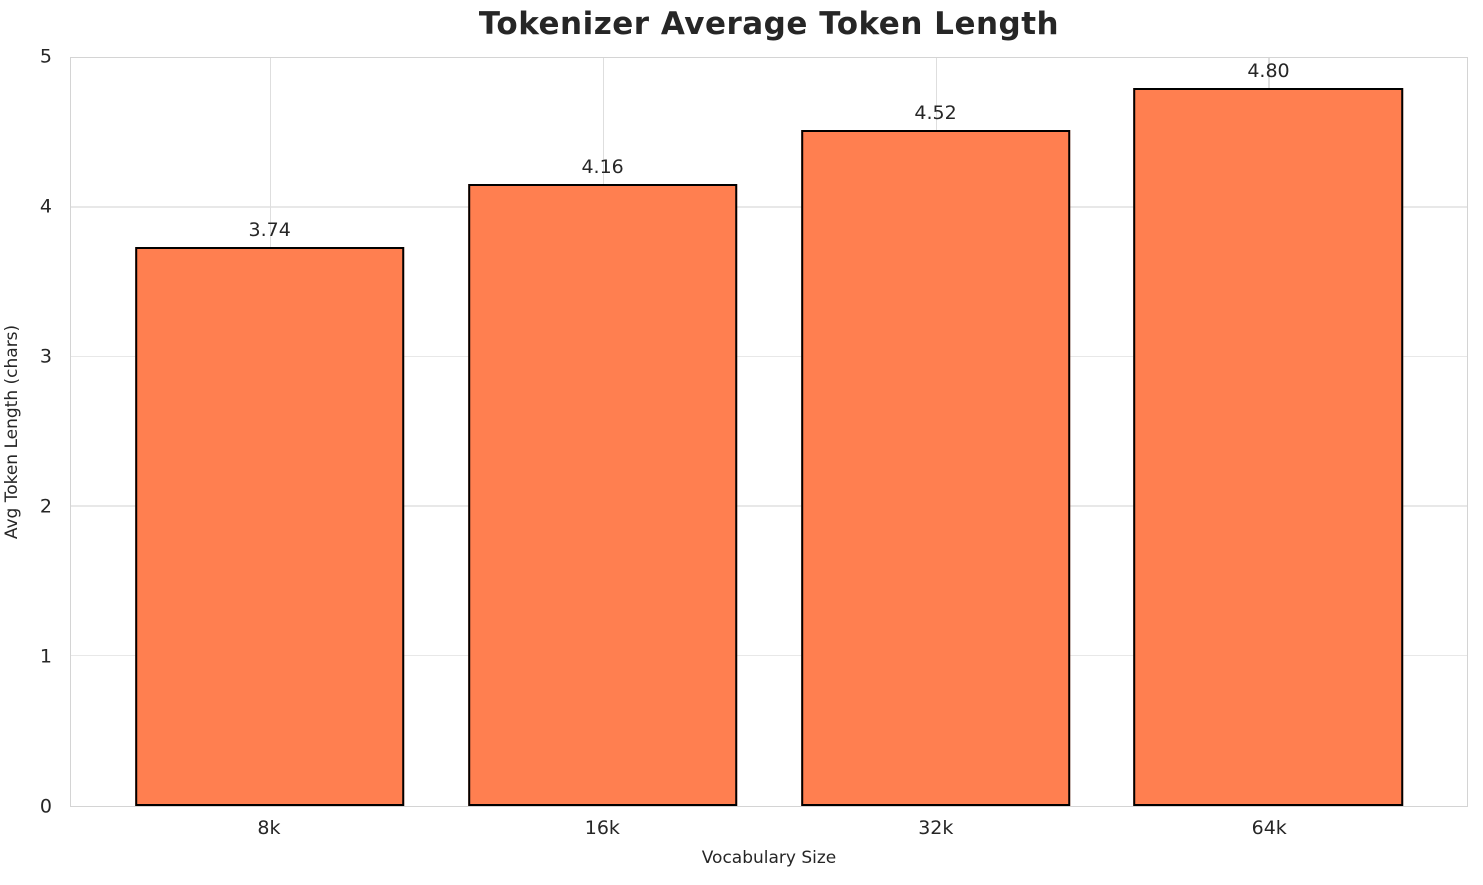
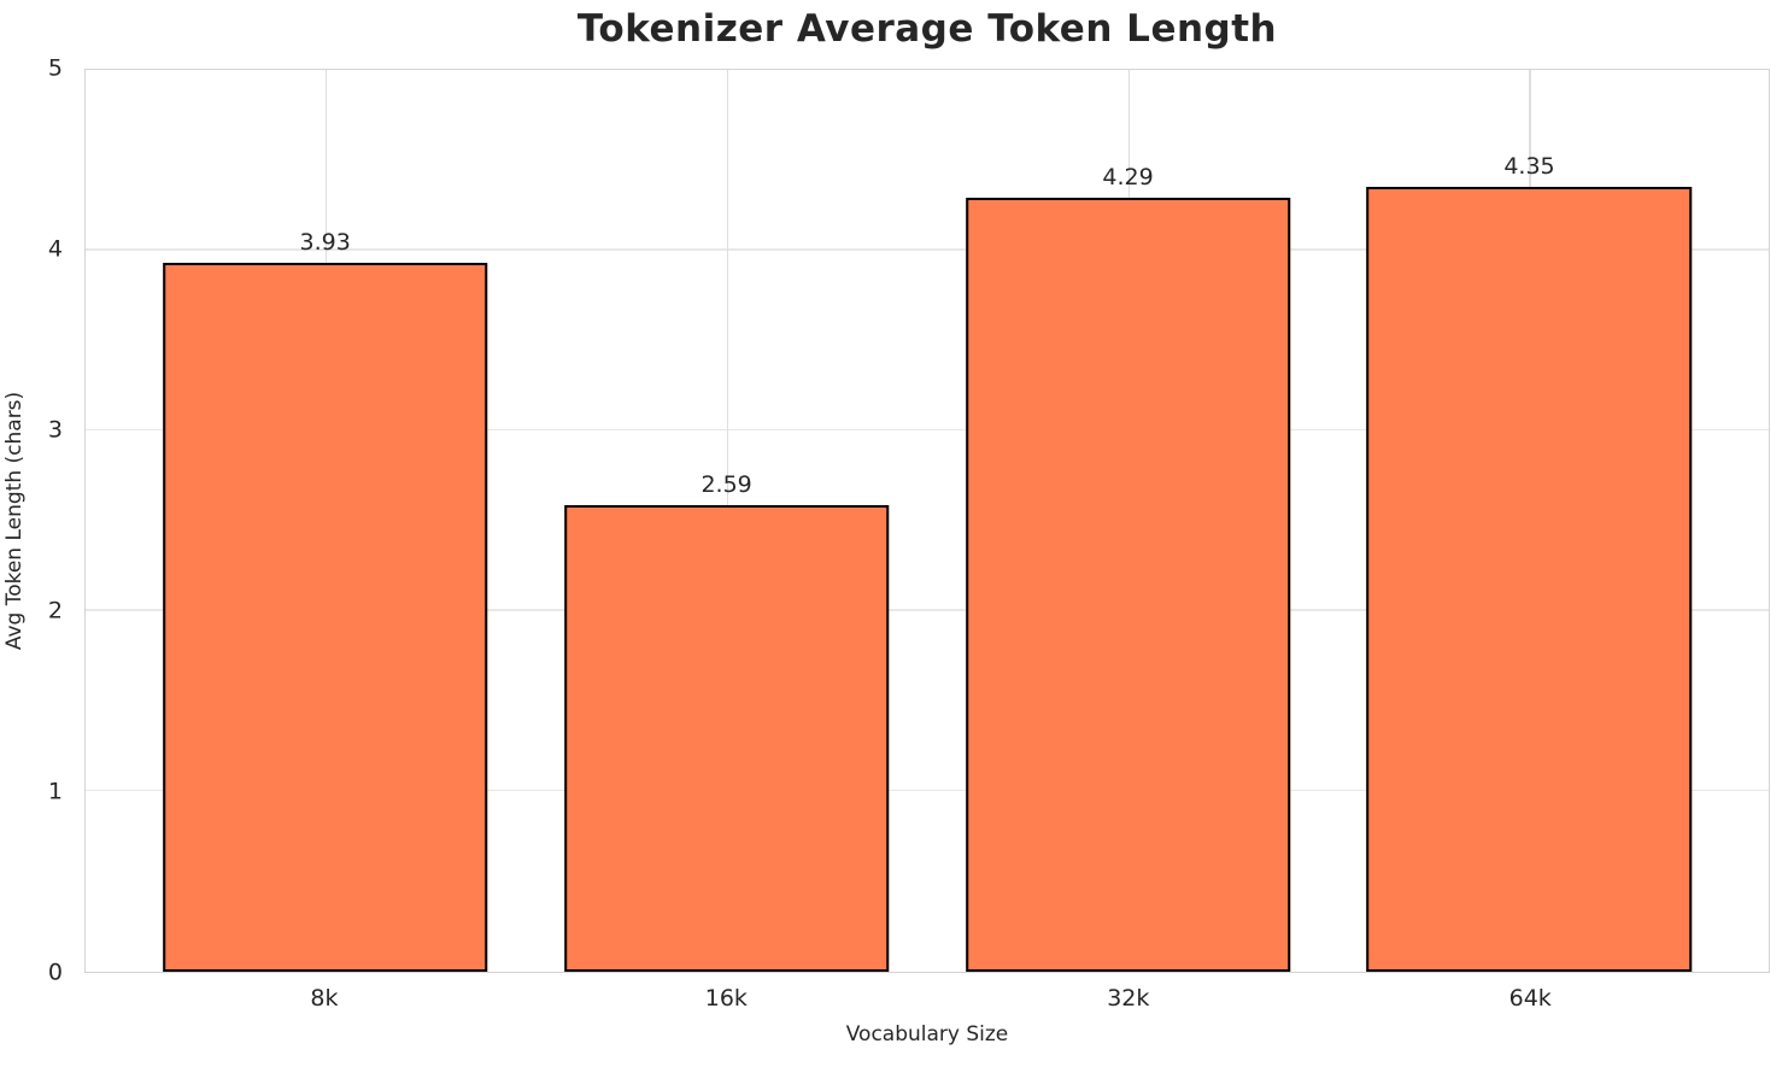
8k: 3.74 -> 3.93
16k: 4.16 -> 2.59
32k: 4.52 -> 4.29
64k: 4.80 -> 4.35
